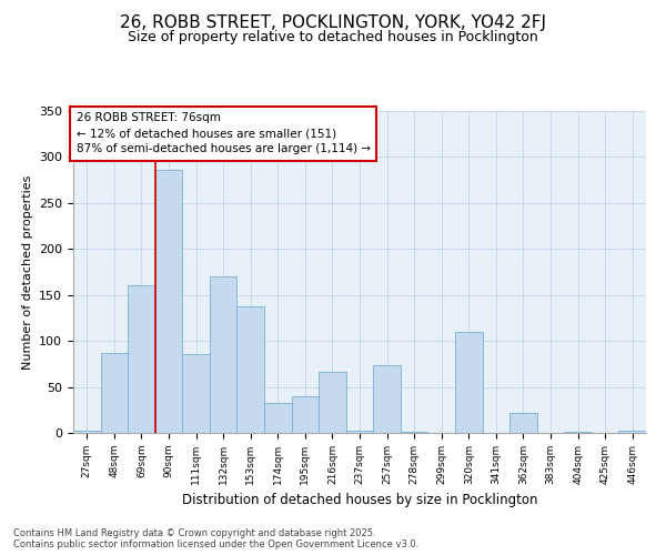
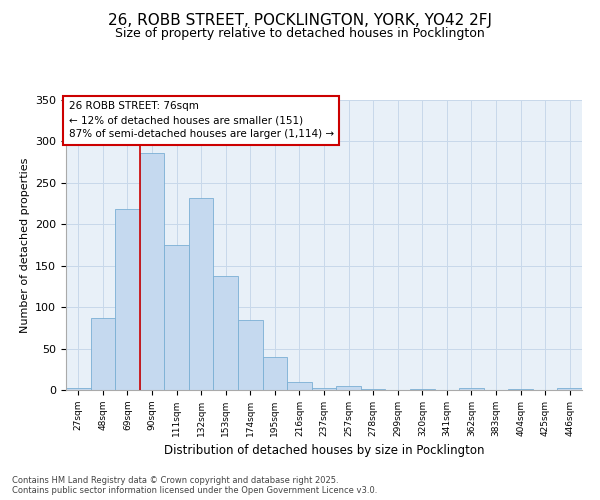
69sqm: 160 -> 218
111sqm: 86 -> 175
132sqm: 170 -> 232
174sqm: 32 -> 85
216sqm: 66 -> 10
257sqm: 74 -> 5
320sqm: 110 -> 1
362sqm: 22 -> 3
